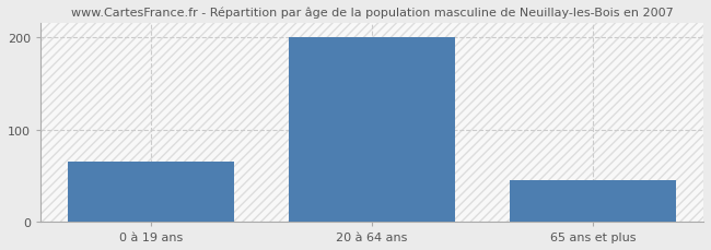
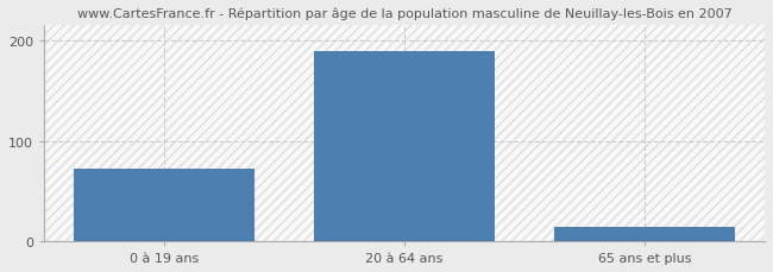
0 à 19 ans: 65 -> 72
20 à 64 ans: 200 -> 190
65 ans et plus: 45 -> 14
